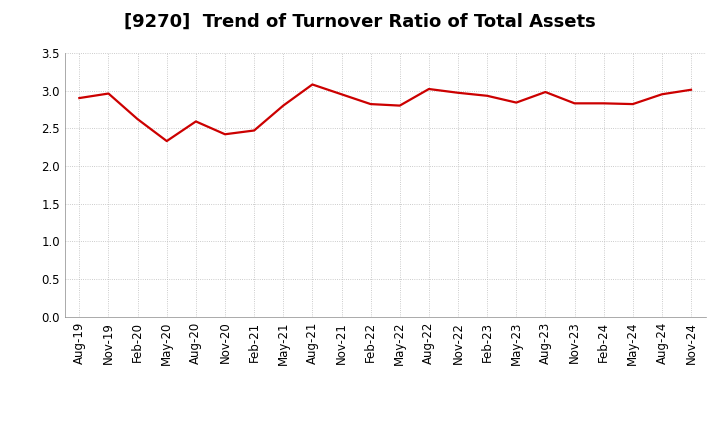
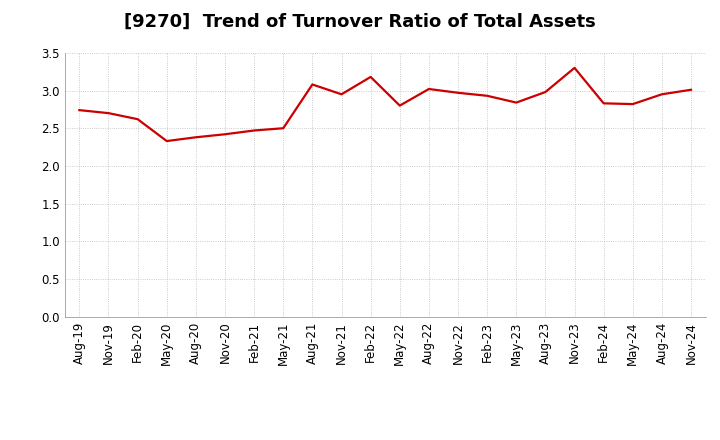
Aug-19: 2.90 -> 2.74
Nov-19: 2.96 -> 2.70
Aug-20: 2.59 -> 2.38
May-21: 2.80 -> 2.50
Feb-22: 2.82 -> 3.18
Nov-23: 2.83 -> 3.30
